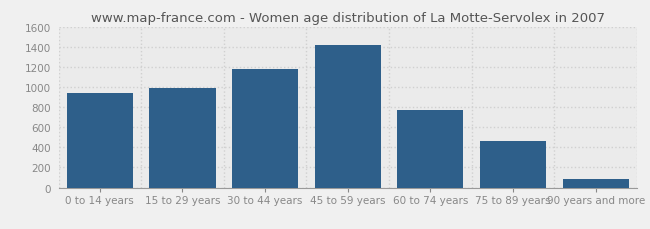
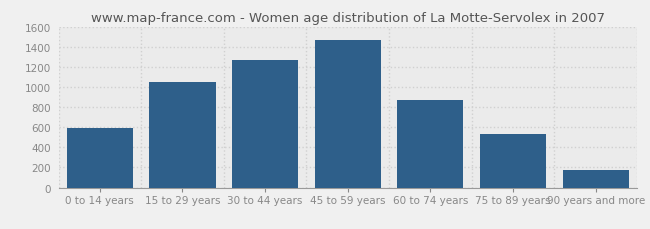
0 to 14 years: 940 -> 590
15 to 29 years: 990 -> 1050
30 to 44 years: 1180 -> 1270
45 to 59 years: 1420 -> 1470
60 to 74 years: 780 -> 870
75 to 89 years: 460 -> 530
90 years and more: 90 -> 170
